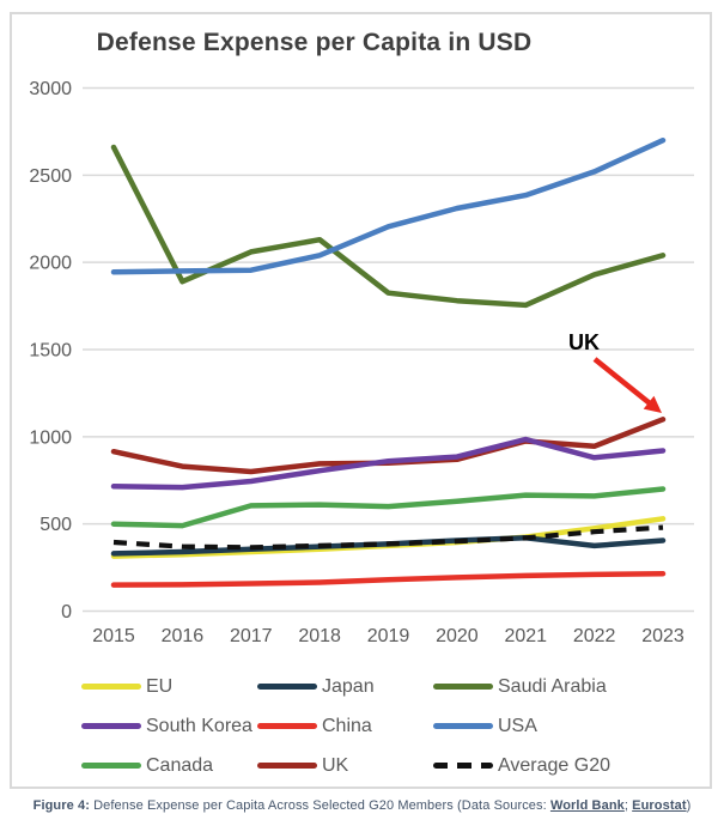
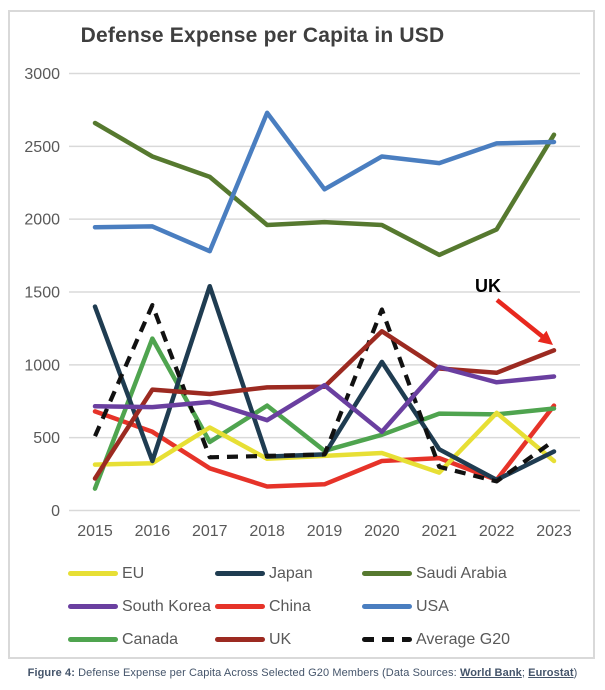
China/2015: 150 -> 680
Canada/2015: 500 -> 150
Japan/2015: 330 -> 1400
Average G20/2015: 400 -> 510
UK/2015: 920 -> 220
China/2016: 150 -> 540
Canada/2016: 490 -> 1180
Average G20/2016: 370 -> 1410
Saudi Arabia/2016: 1890 -> 2430
China/2017: 160 -> 290
Canada/2017: 600 -> 470
EU/2017: 340 -> 570
Japan/2017: 360 -> 1540
Saudi Arabia/2017: 2060 -> 2290
USA/2017: 1960 -> 1780
Canada/2018: 610 -> 720
South Korea/2018: 800 -> 620
Saudi Arabia/2018: 2130 -> 1960
USA/2018: 2040 -> 2730
Canada/2019: 600 -> 410
Saudi Arabia/2019: 1820 -> 1980
China/2020: 190 -> 340
Canada/2020: 630 -> 520
Japan/2020: 400 -> 1020
Average G20/2020: 400 -> 1380
UK/2020: 870 -> 1230
South Korea/2020: 880 -> 540
Saudi Arabia/2020: 1780 -> 1960
USA/2020: 2310 -> 2430
China/2021: 200 -> 360
EU/2021: 420 -> 260
Average G20/2021: 420 -> 300
EU/2022: 480 -> 670
Japan/2022: 380 -> 210
Average G20/2022: 460 -> 200
China/2023: 220 -> 720
EU/2023: 530 -> 340
Saudi Arabia/2023: 2040 -> 2580
USA/2023: 2700 -> 2530
